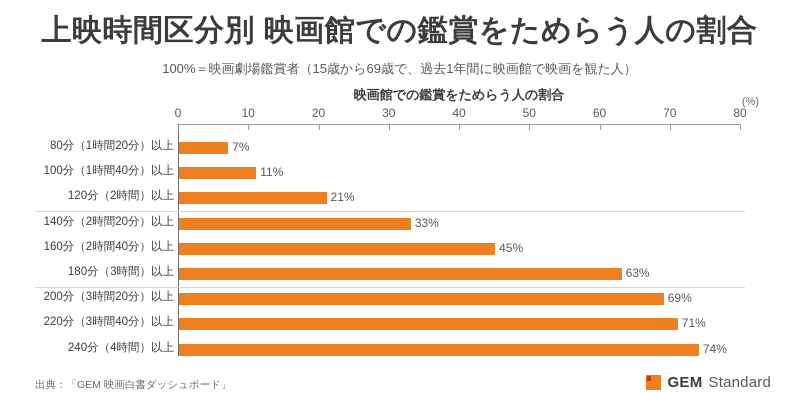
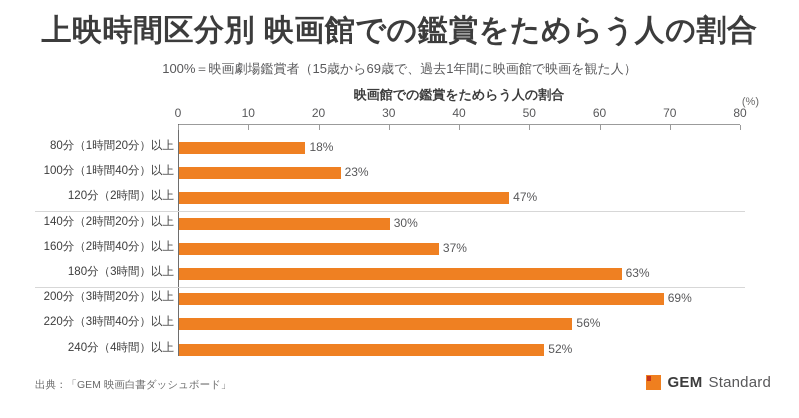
80分（1時間20分）以上: 7% -> 18%
100分（1時間40分）以上: 11% -> 23%
120分（2時間）以上: 21% -> 47%
140分（2時間20分）以上: 33% -> 30%
160分（2時間40分）以上: 45% -> 37%
220分（3時間40分）以上: 71% -> 56%
240分（4時間）以上: 74% -> 52%
